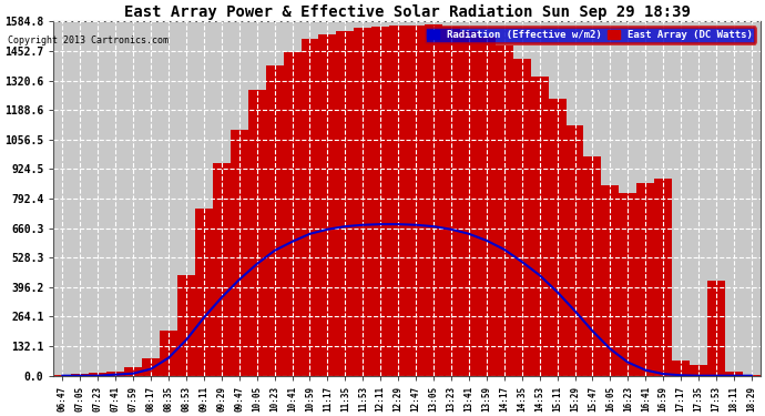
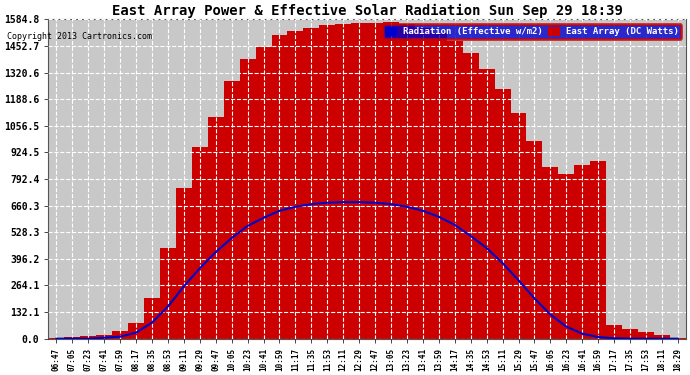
East Array (DC Watts)/17:53: 425 -> 35
